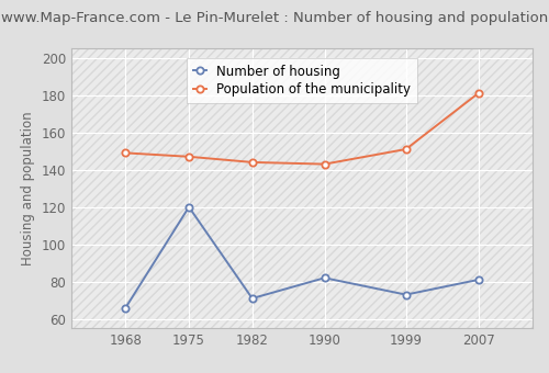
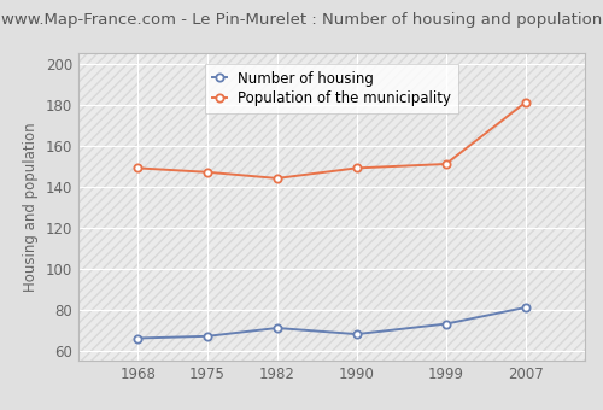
Number of housing/1975: 120 -> 67
Number of housing/1990: 82 -> 68
Population of the municipality/1990: 143 -> 149
